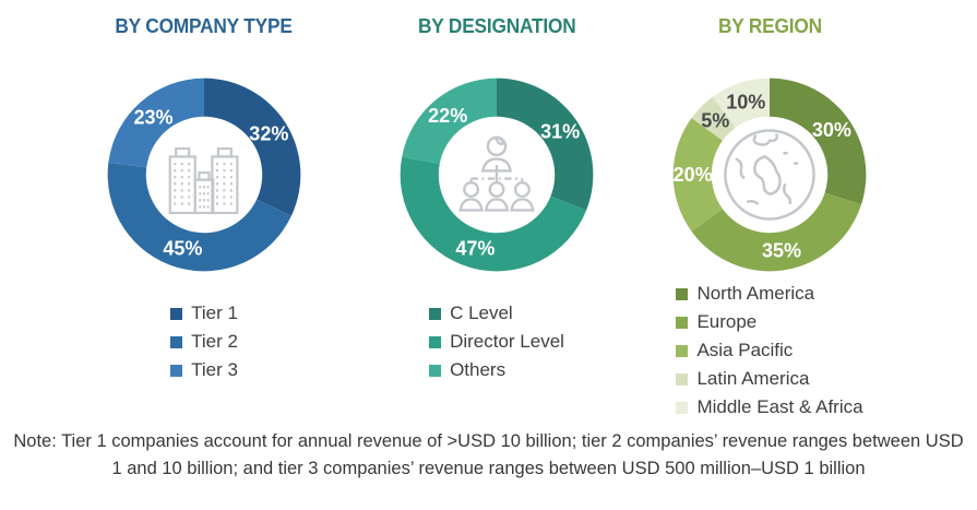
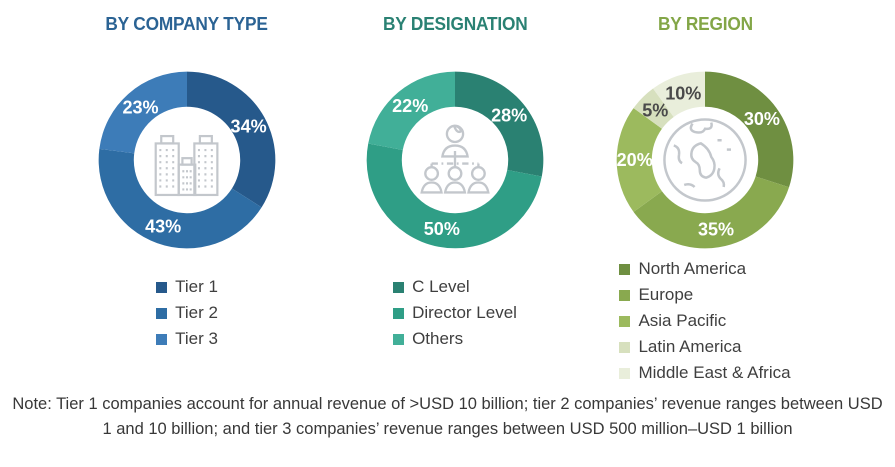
BY COMPANY TYPE/Tier 1: 32% -> 34%
BY COMPANY TYPE/Tier 2: 45% -> 43%
BY DESIGNATION/C Level: 31% -> 28%
BY DESIGNATION/Director Level: 47% -> 50%
